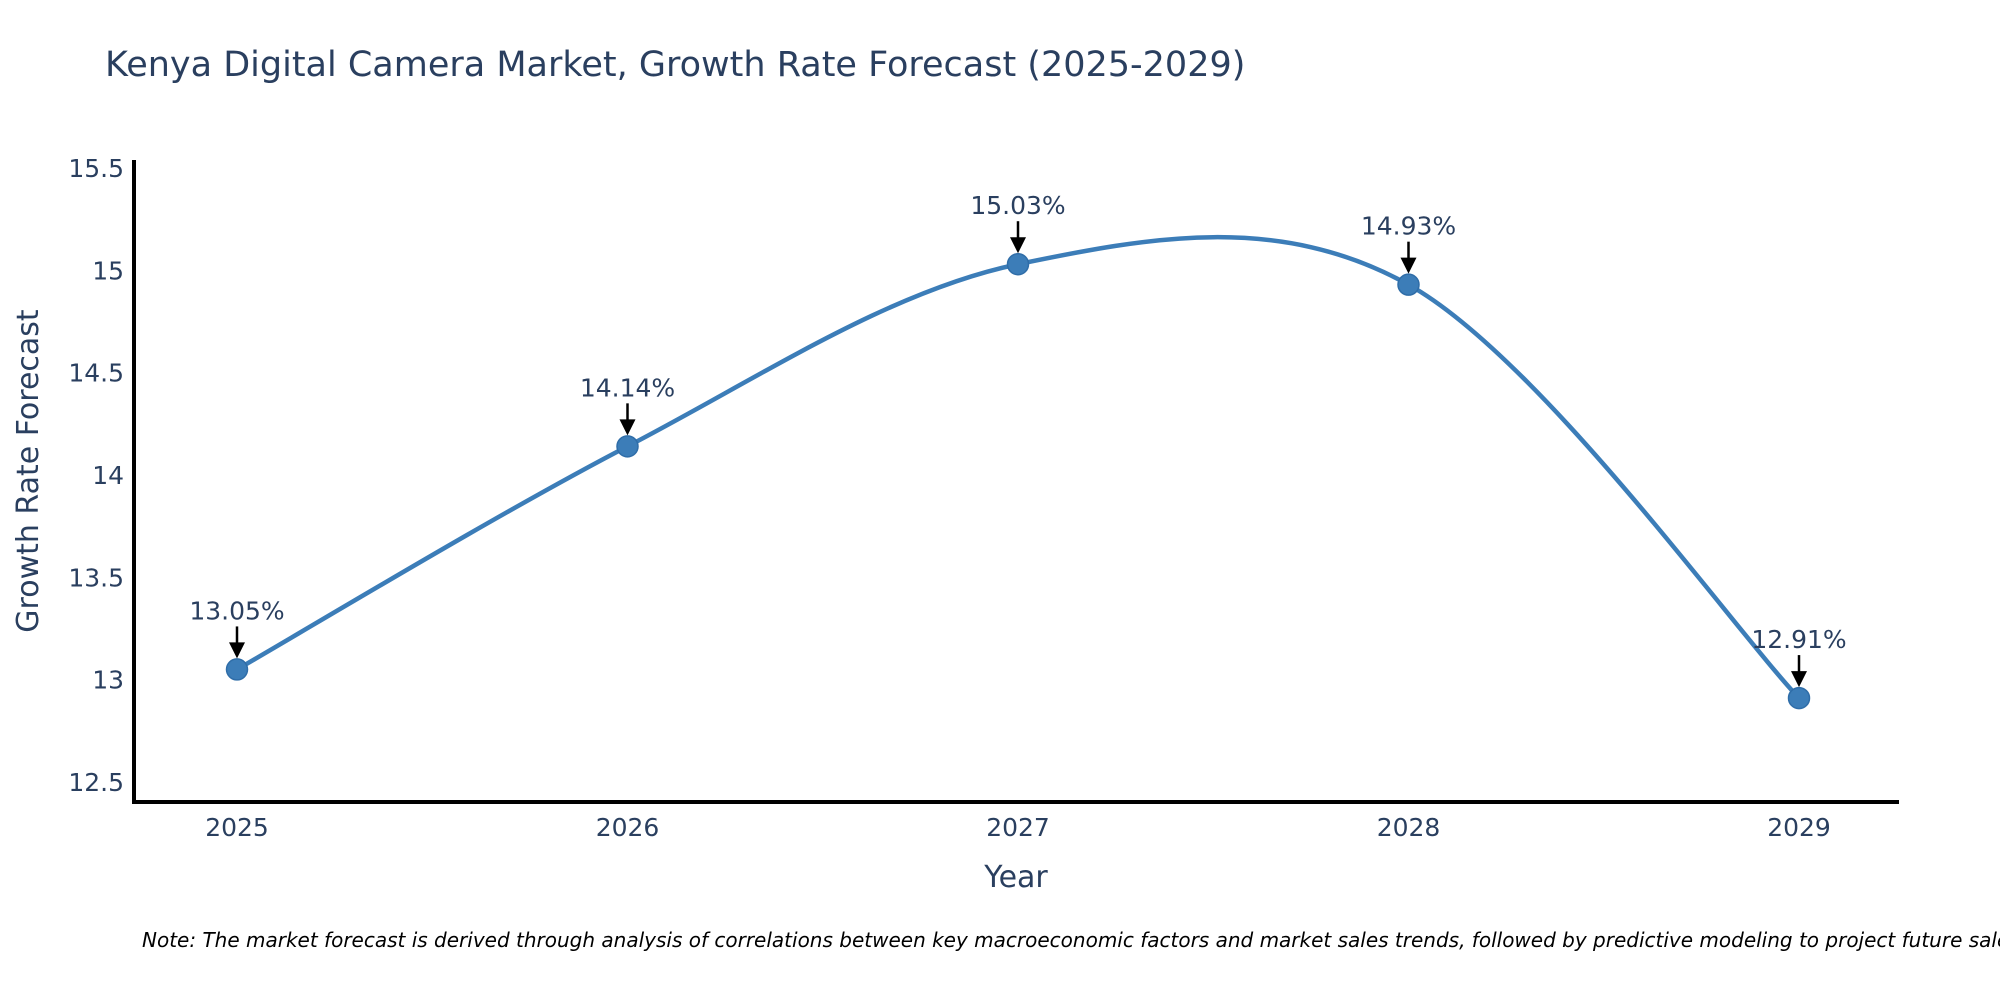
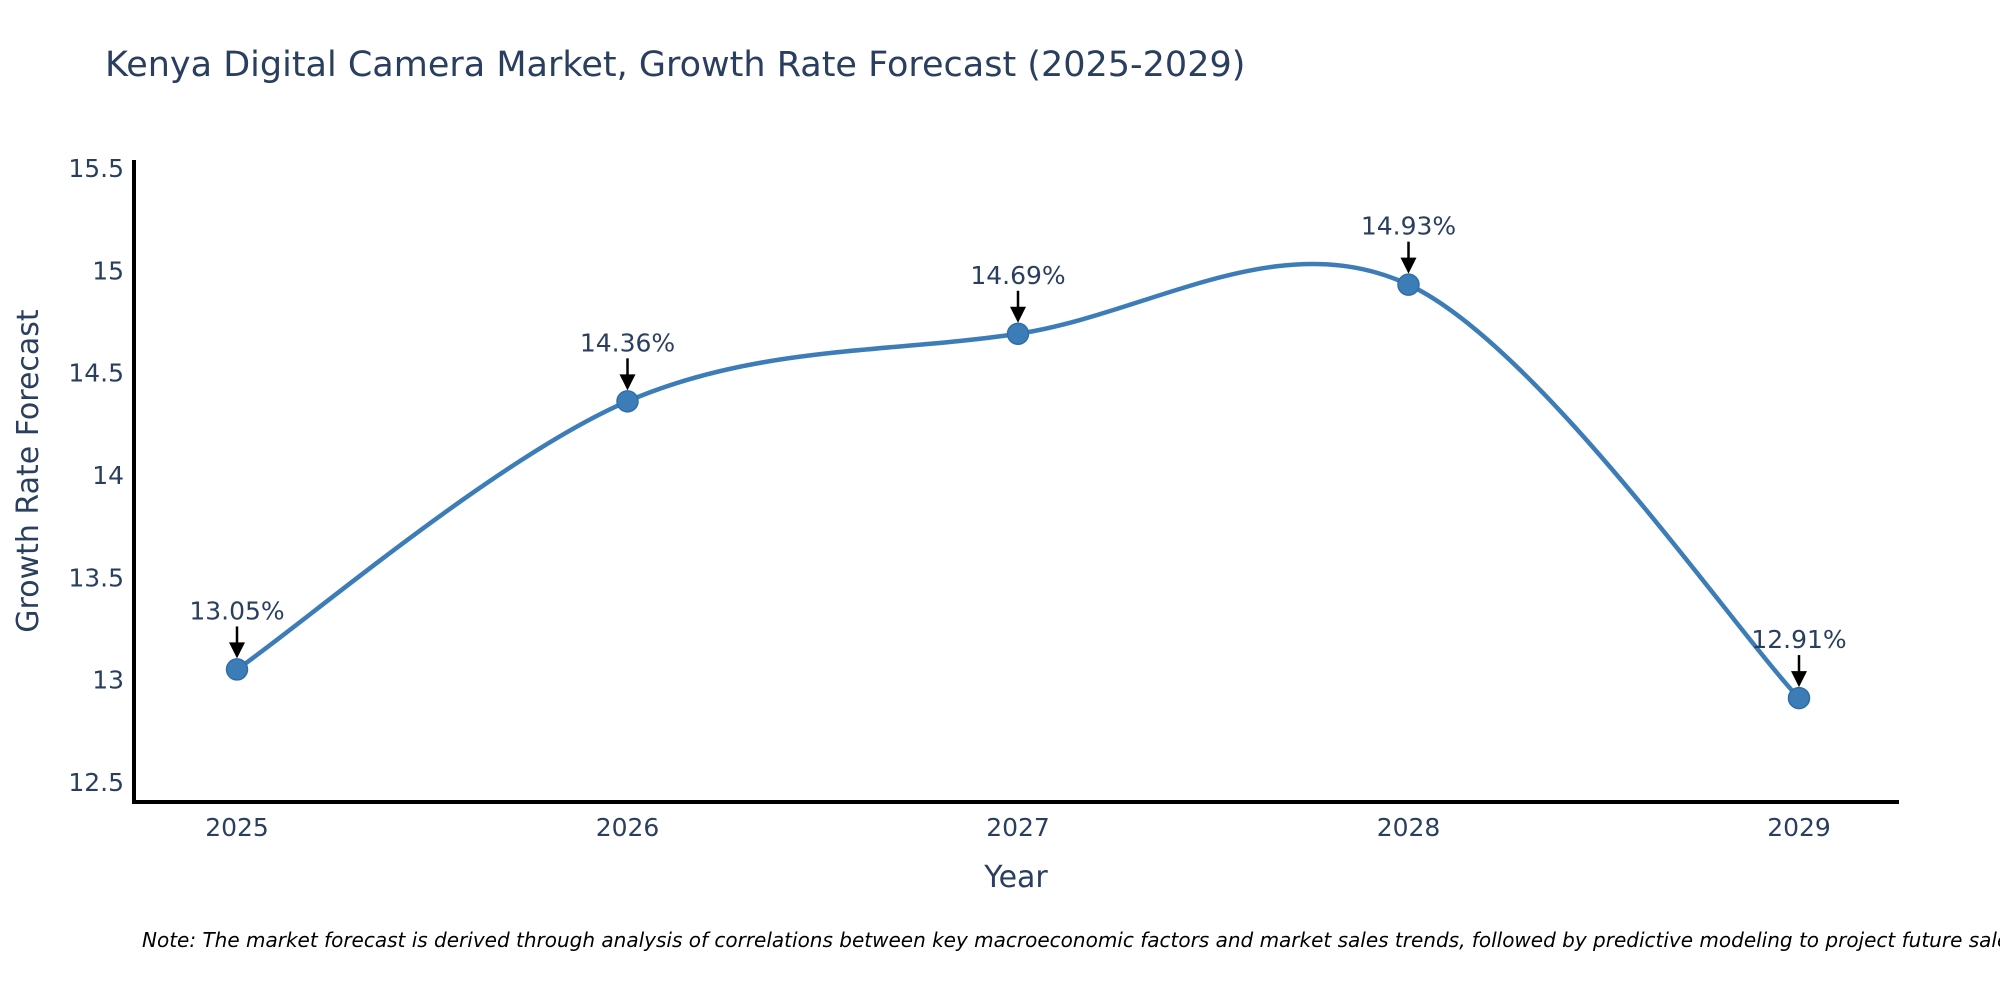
2026: 14.14% -> 14.36%
2027: 15.03% -> 14.69%
